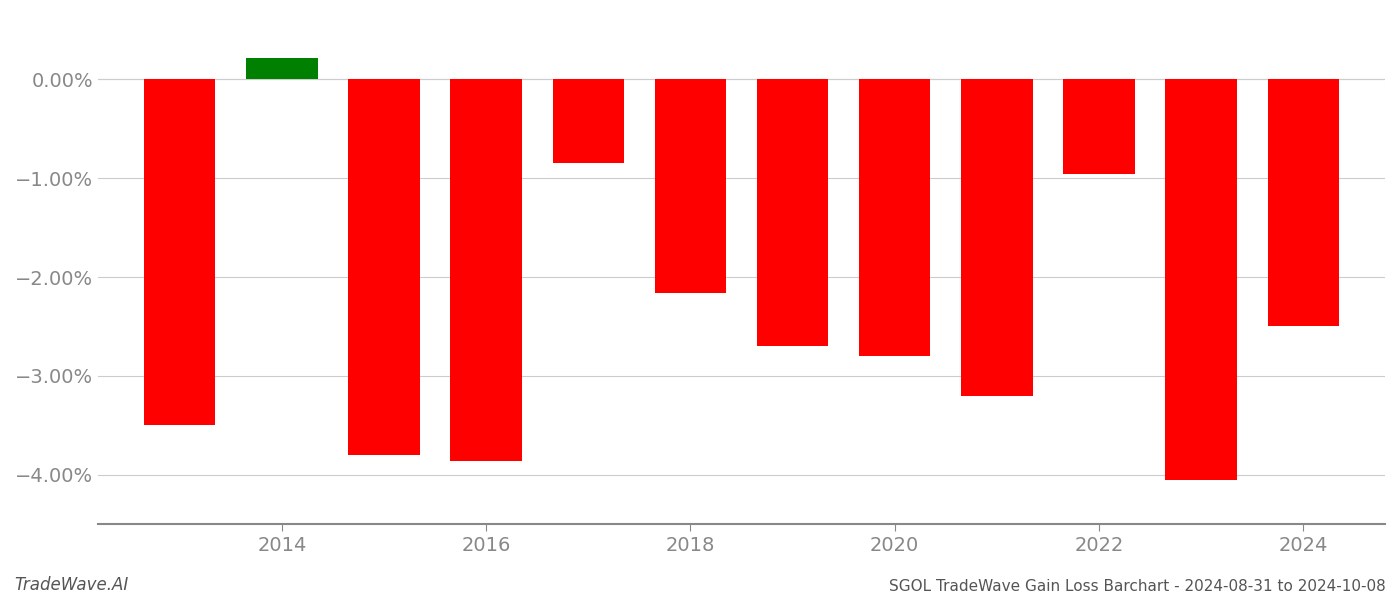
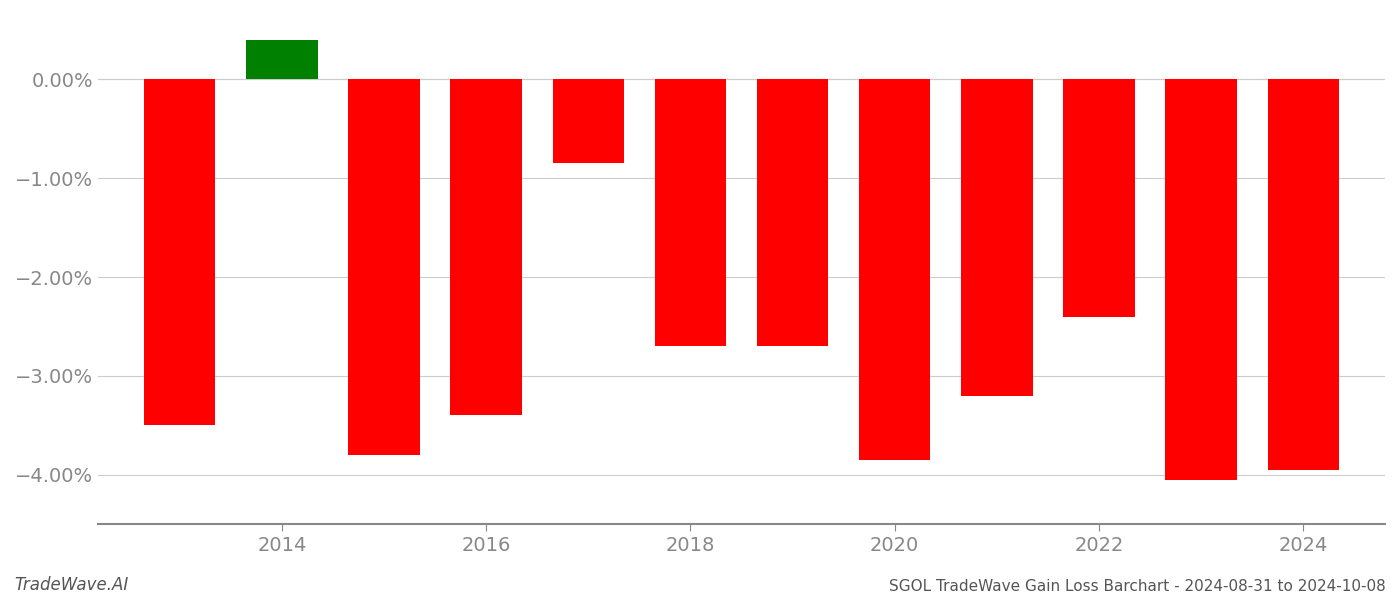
2014: 0.22% -> 0.40%
2016: -3.86% -> -3.40%
2018: -2.16% -> -2.70%
2020: -2.80% -> -3.85%
2022: -0.96% -> -2.40%
2024: -2.50% -> -3.95%
